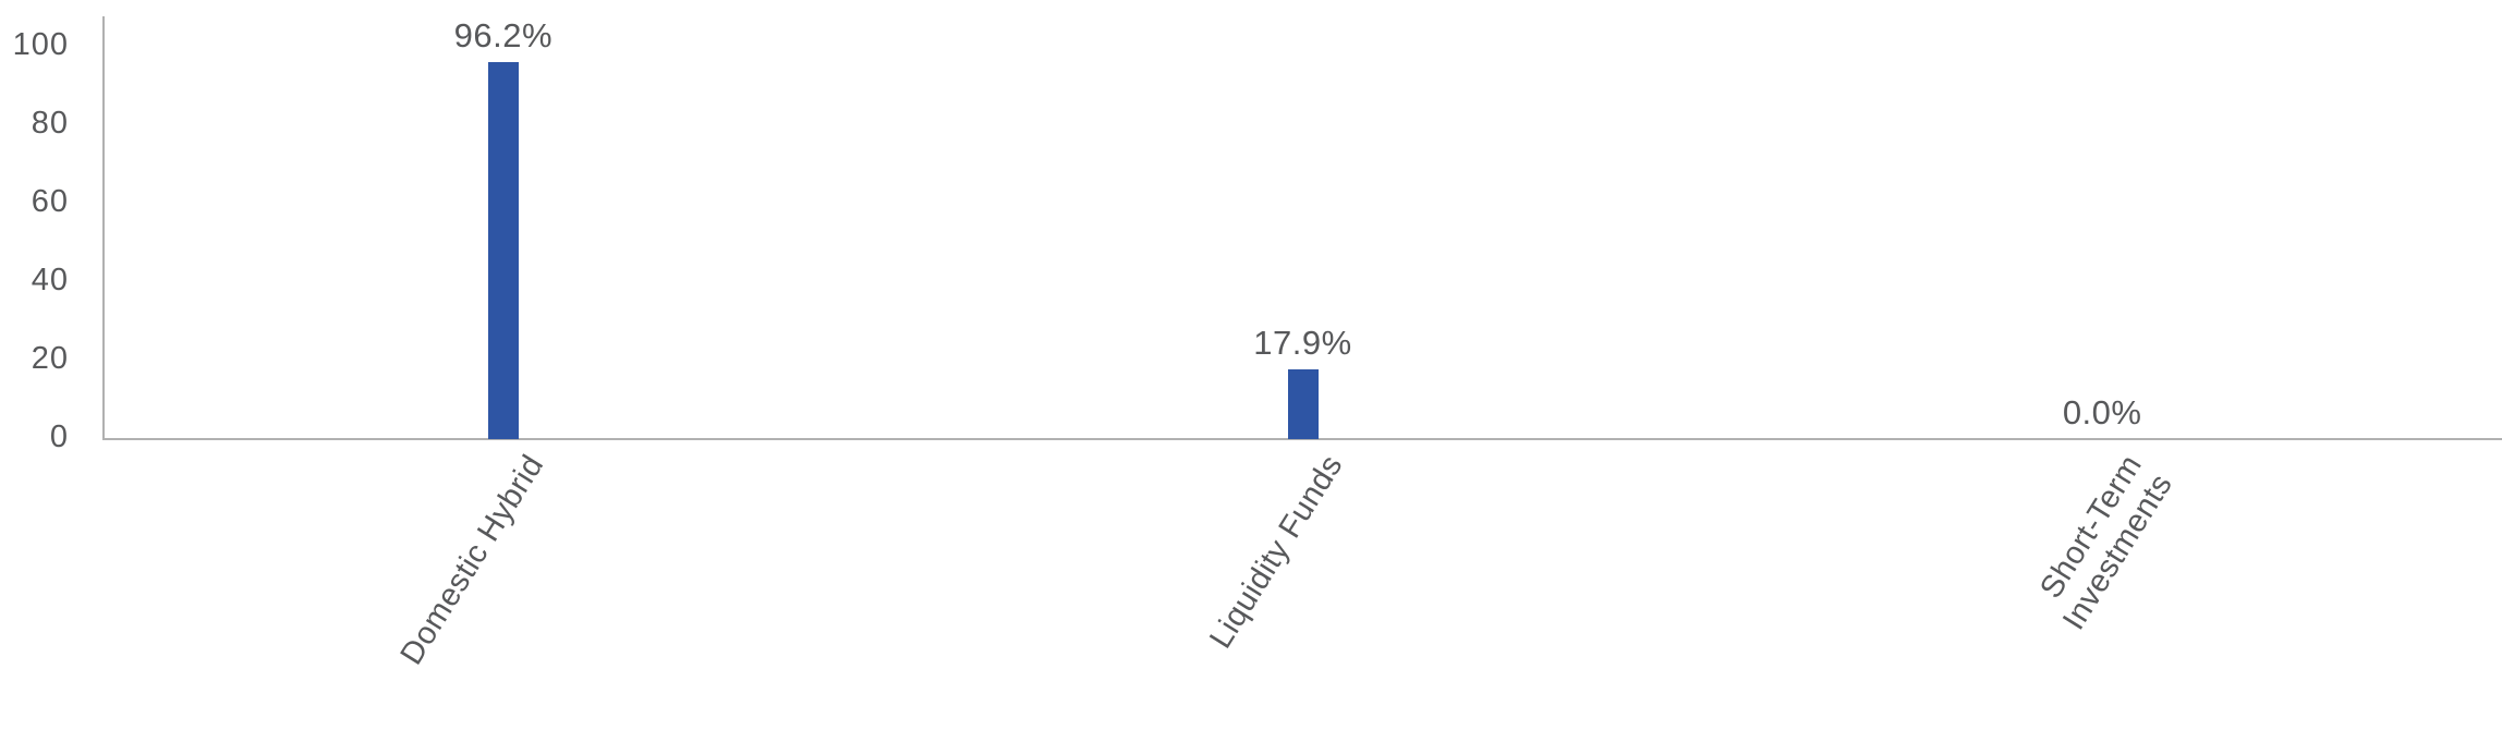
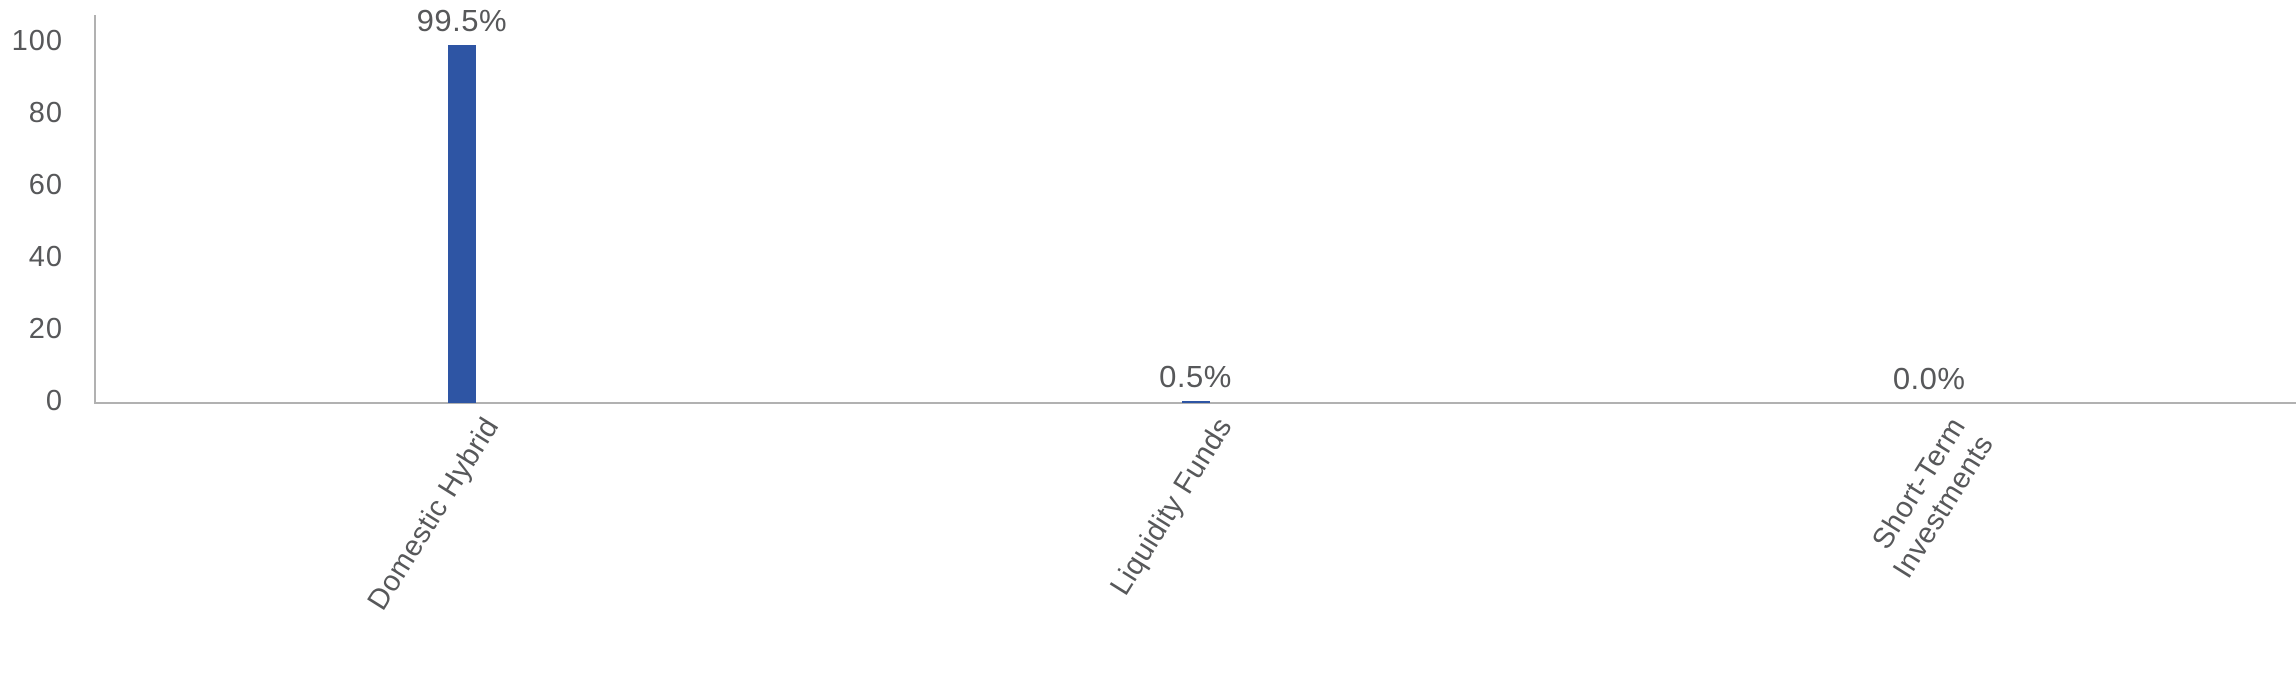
Domestic Hybrid: 96.2% -> 99.5%
Liquidity Funds: 17.9% -> 0.5%
